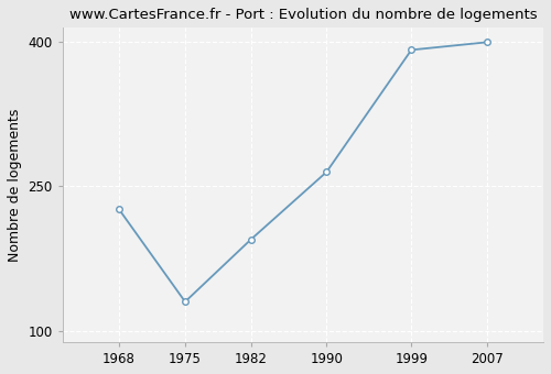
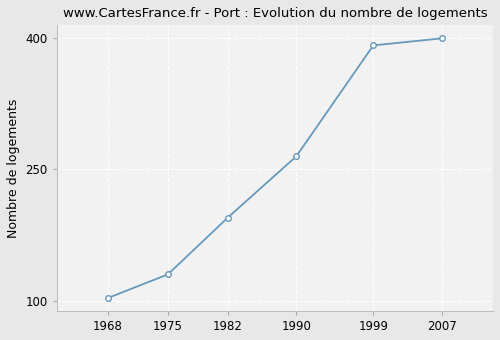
1968: 226 -> 103
